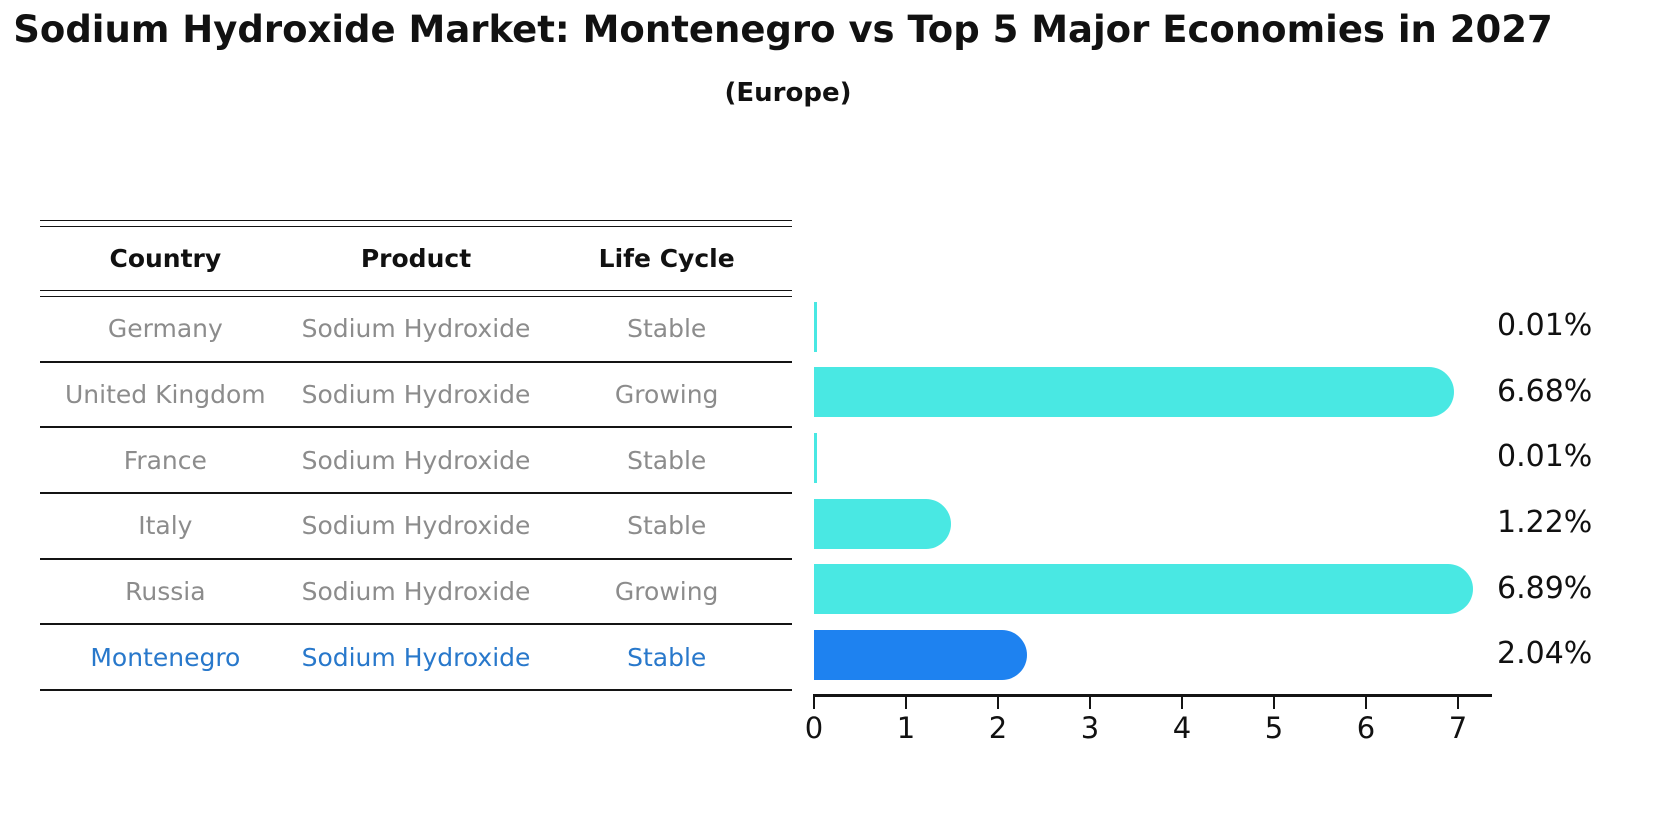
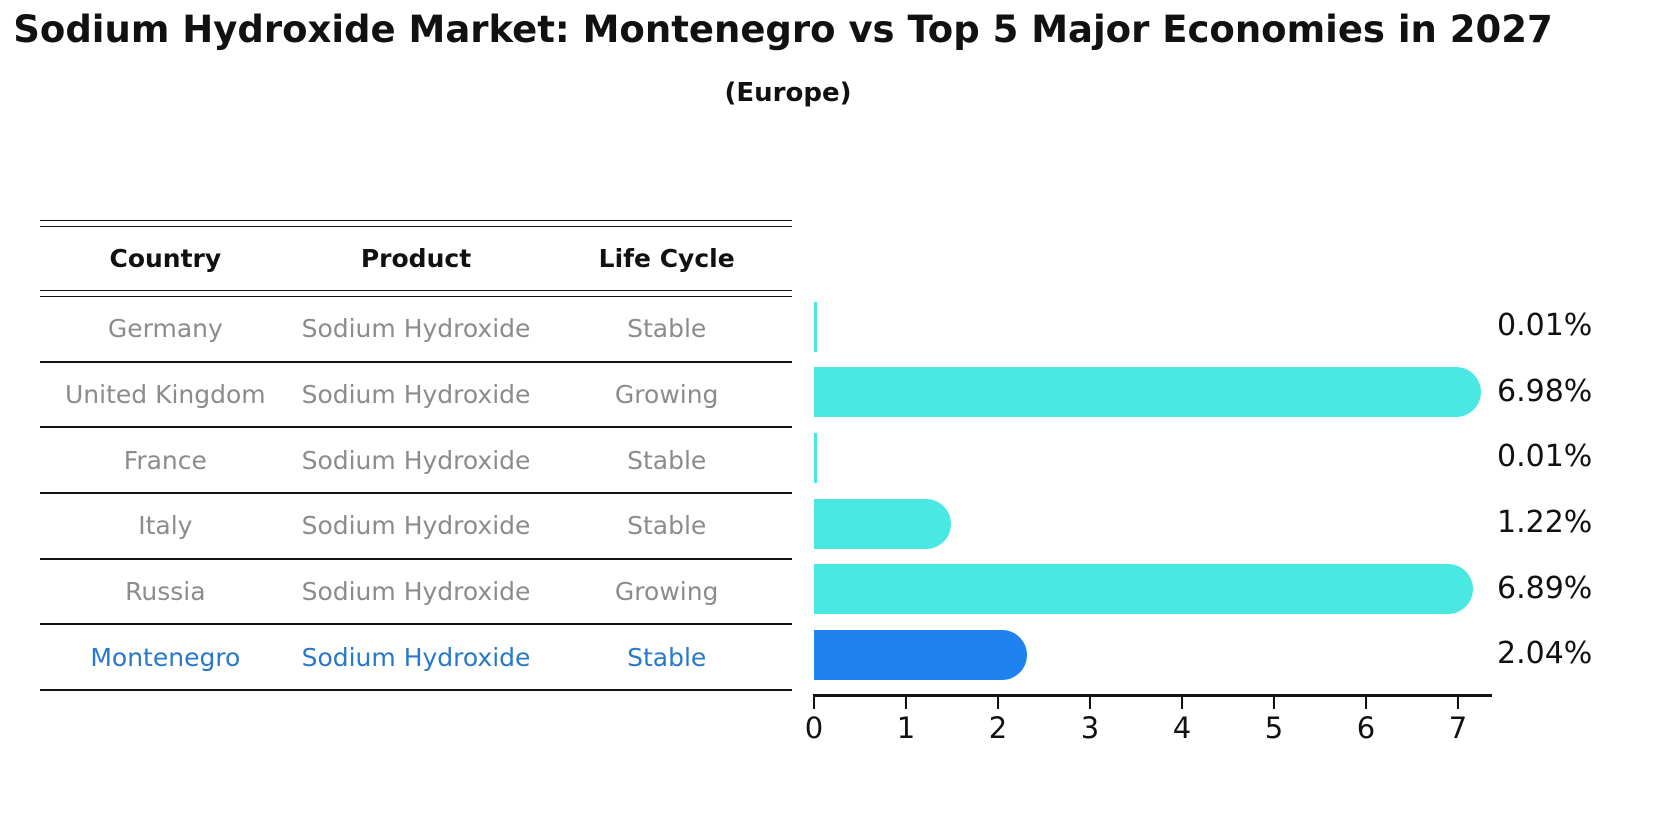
United Kingdom: 6.68% -> 6.98%
